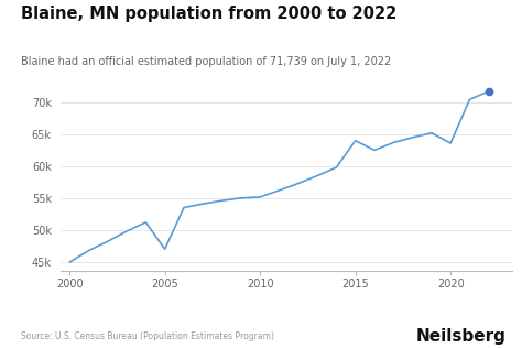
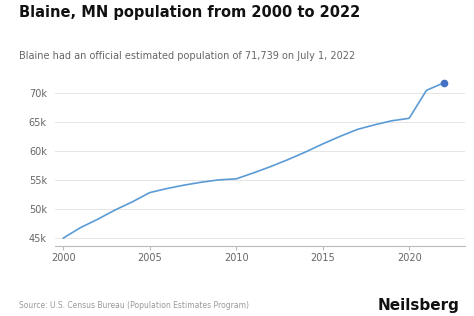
2005: 47.0k -> 52.8k
2015: 64.0k -> 61.2k
2020: 63.6k -> 65.6k
